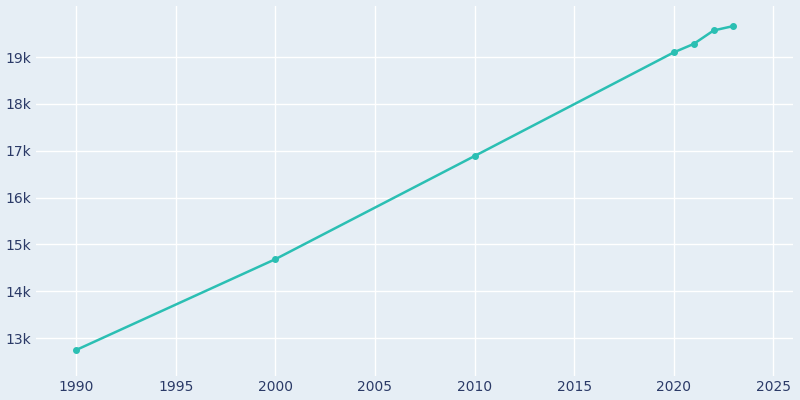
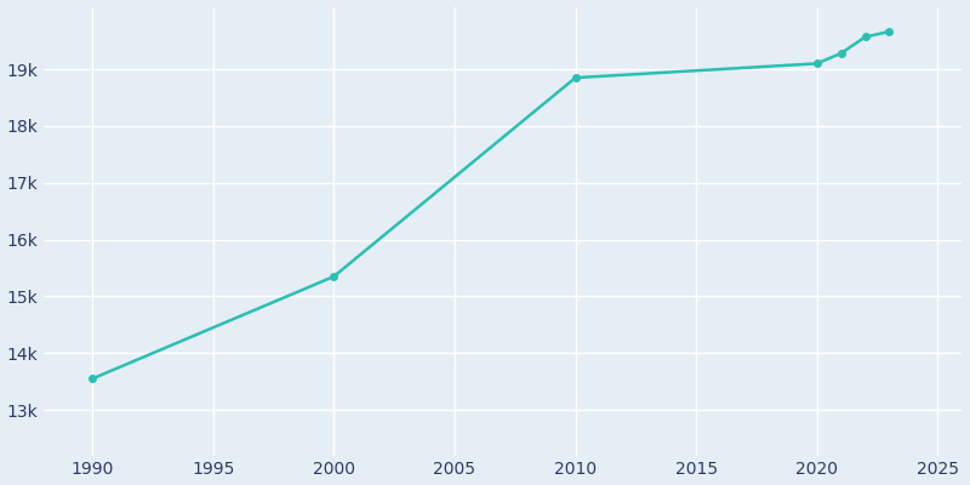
1990: 12.75k -> 13.55k
2000: 14.68k -> 15.35k
2010: 16.89k -> 18.85k
